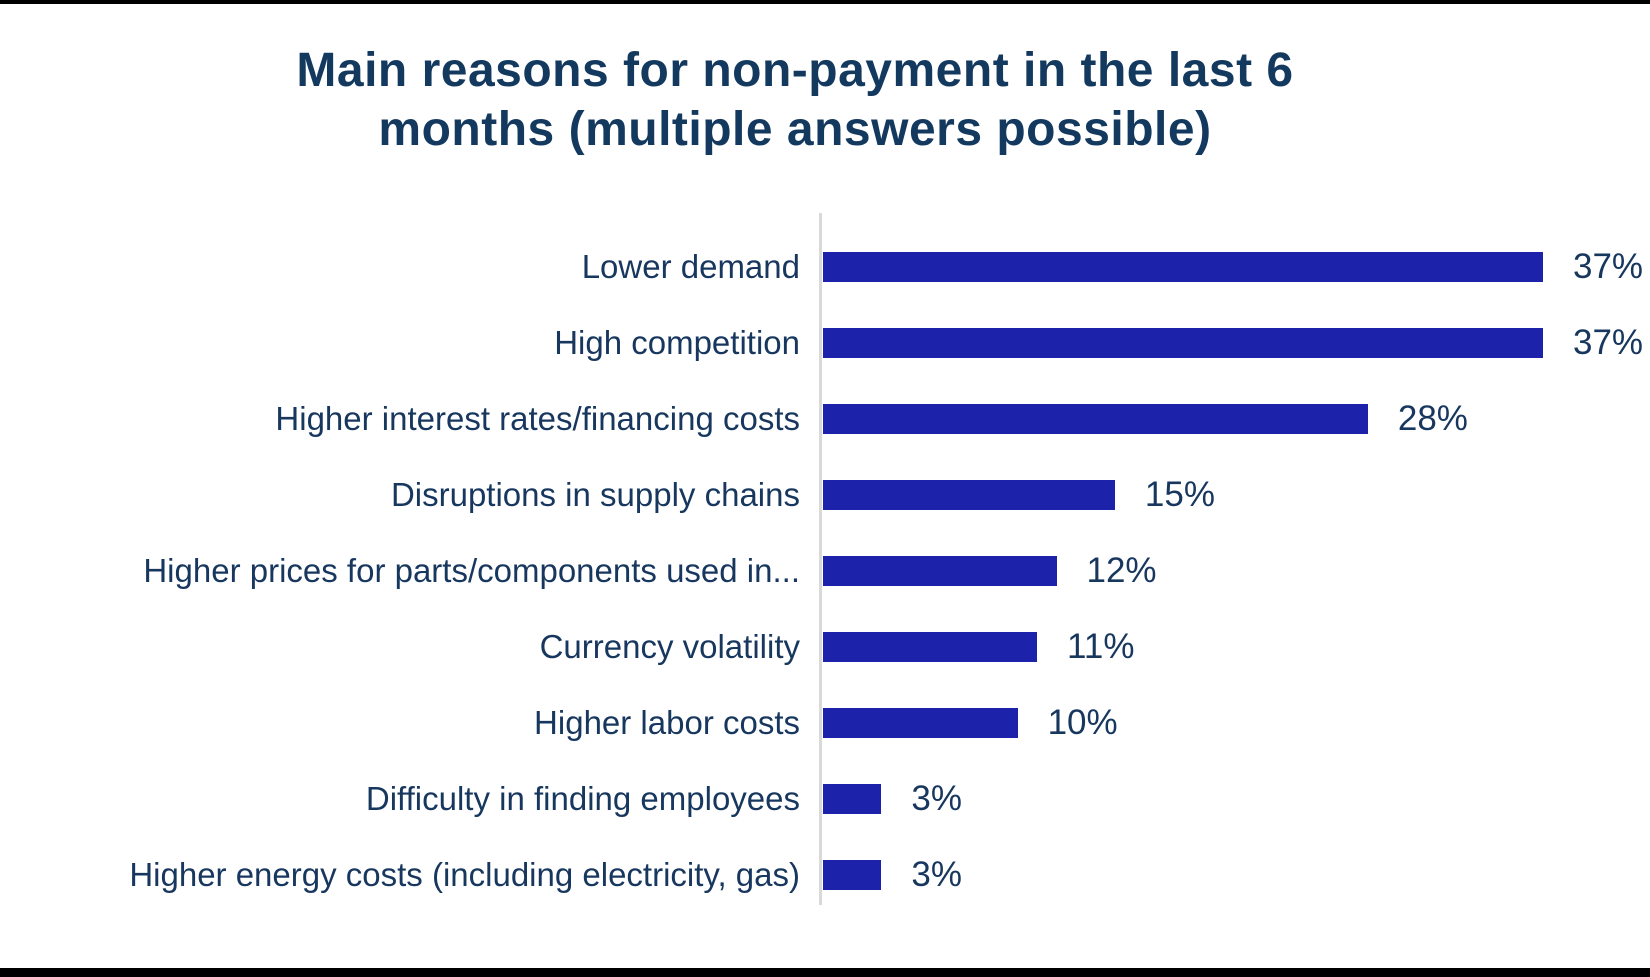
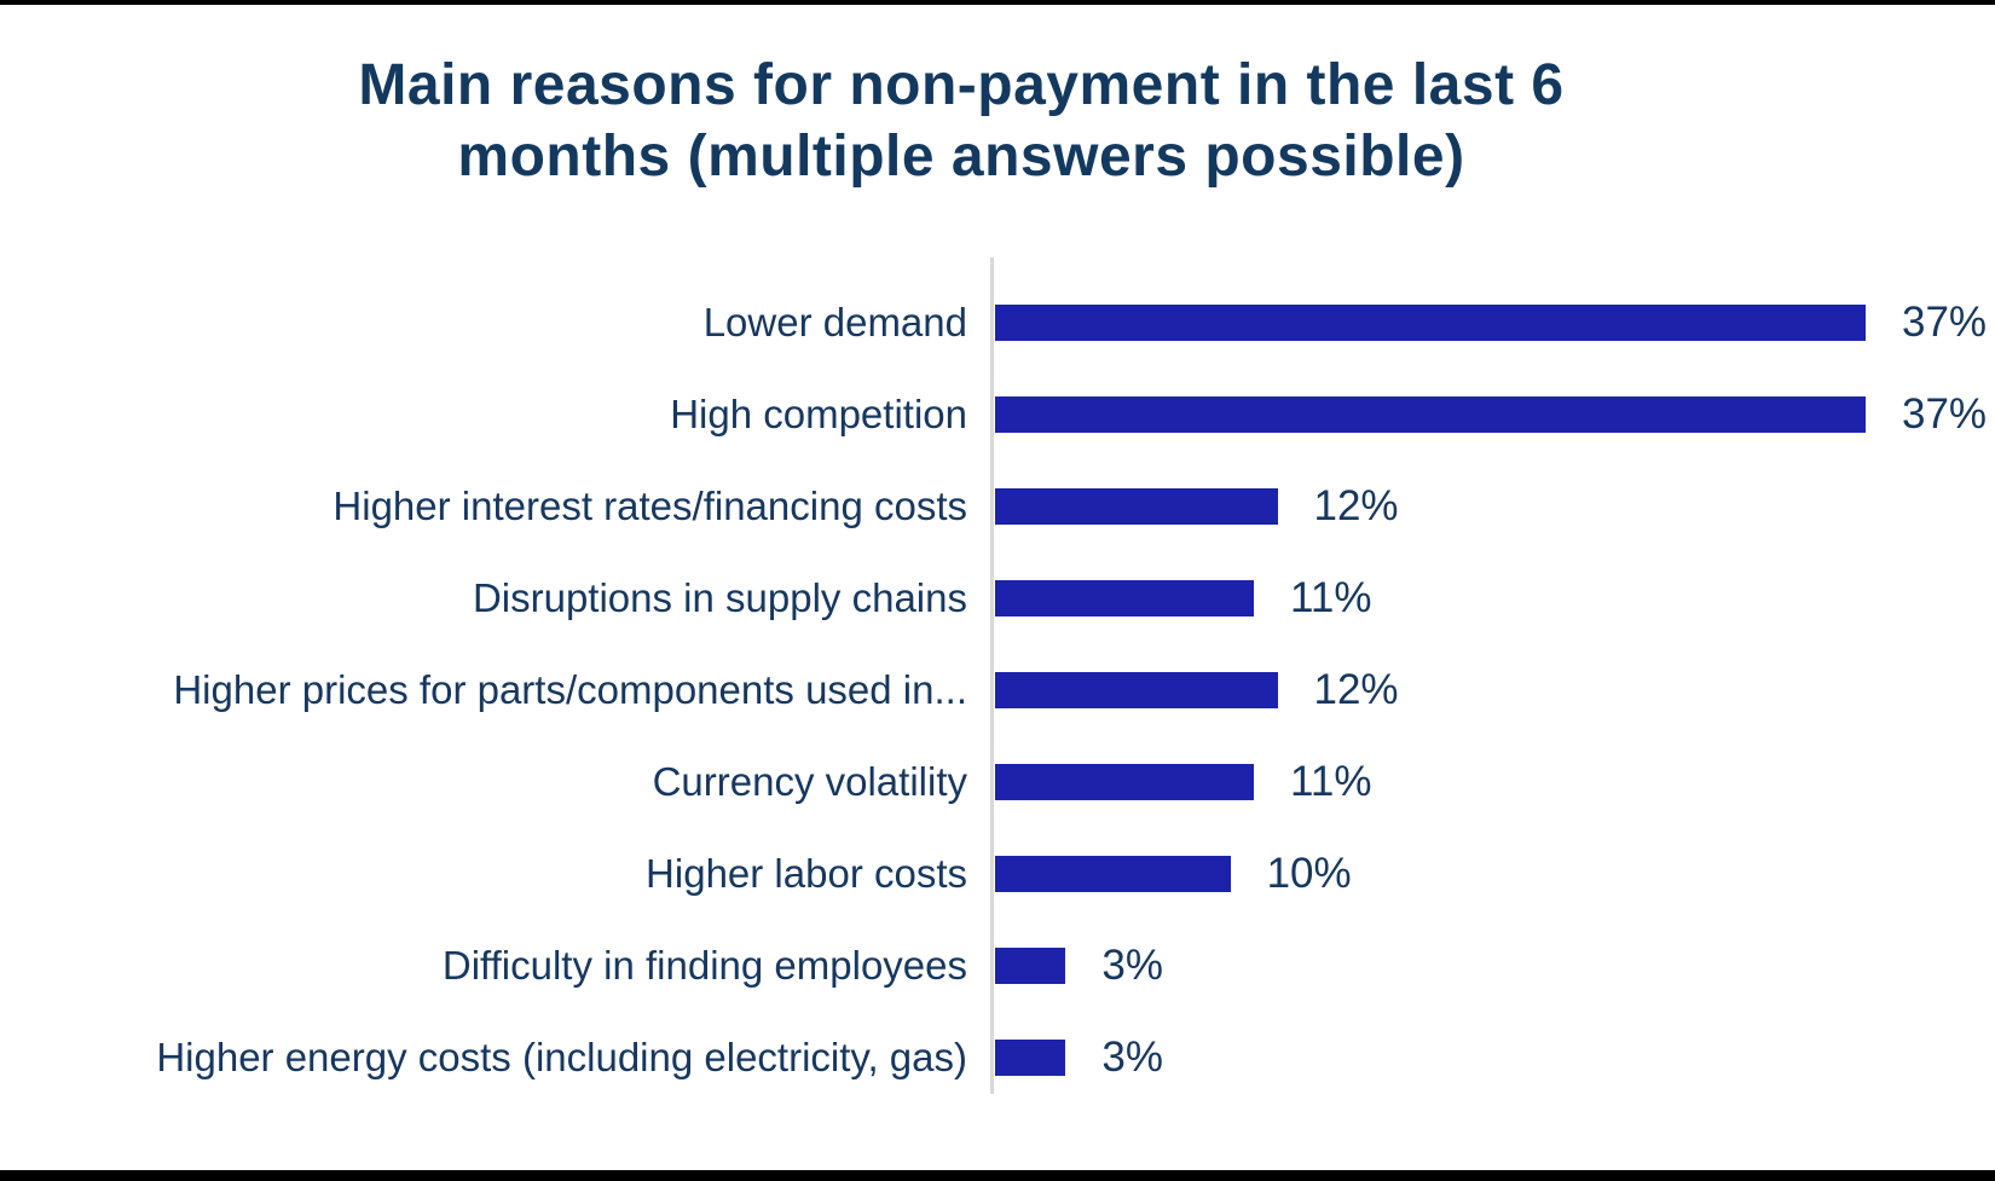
Higher interest rates/financing costs: 28% -> 12%
Disruptions in supply chains: 15% -> 11%
